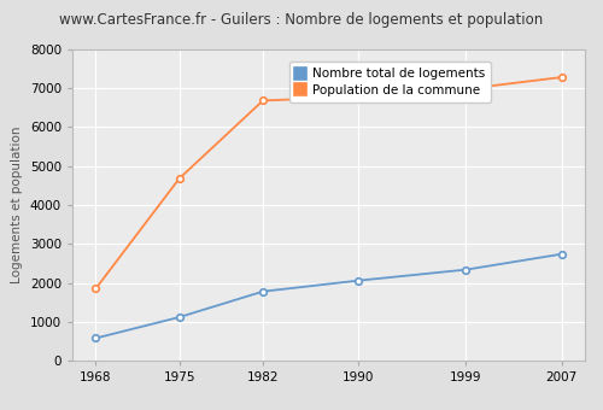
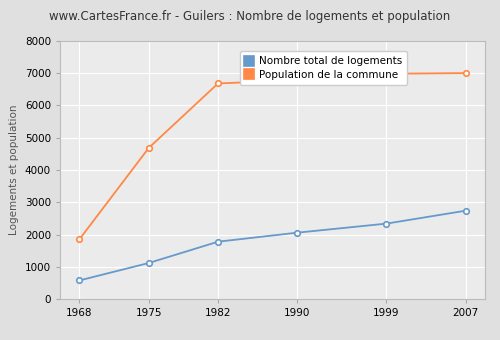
Population de la commune/2007: 7280 -> 7000
